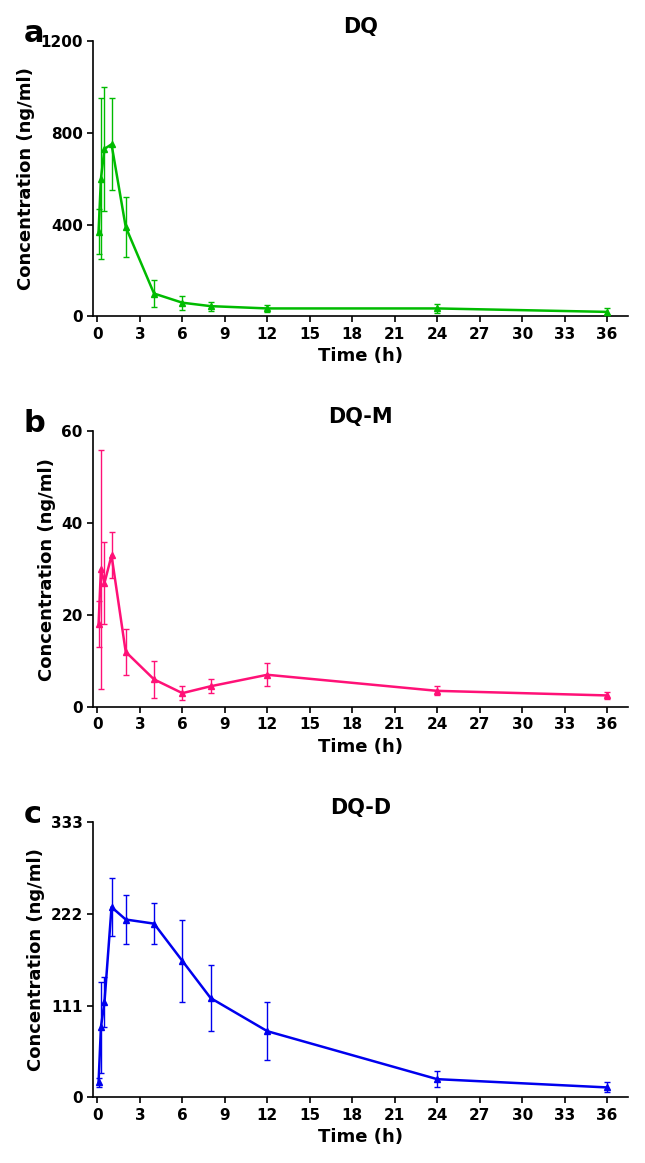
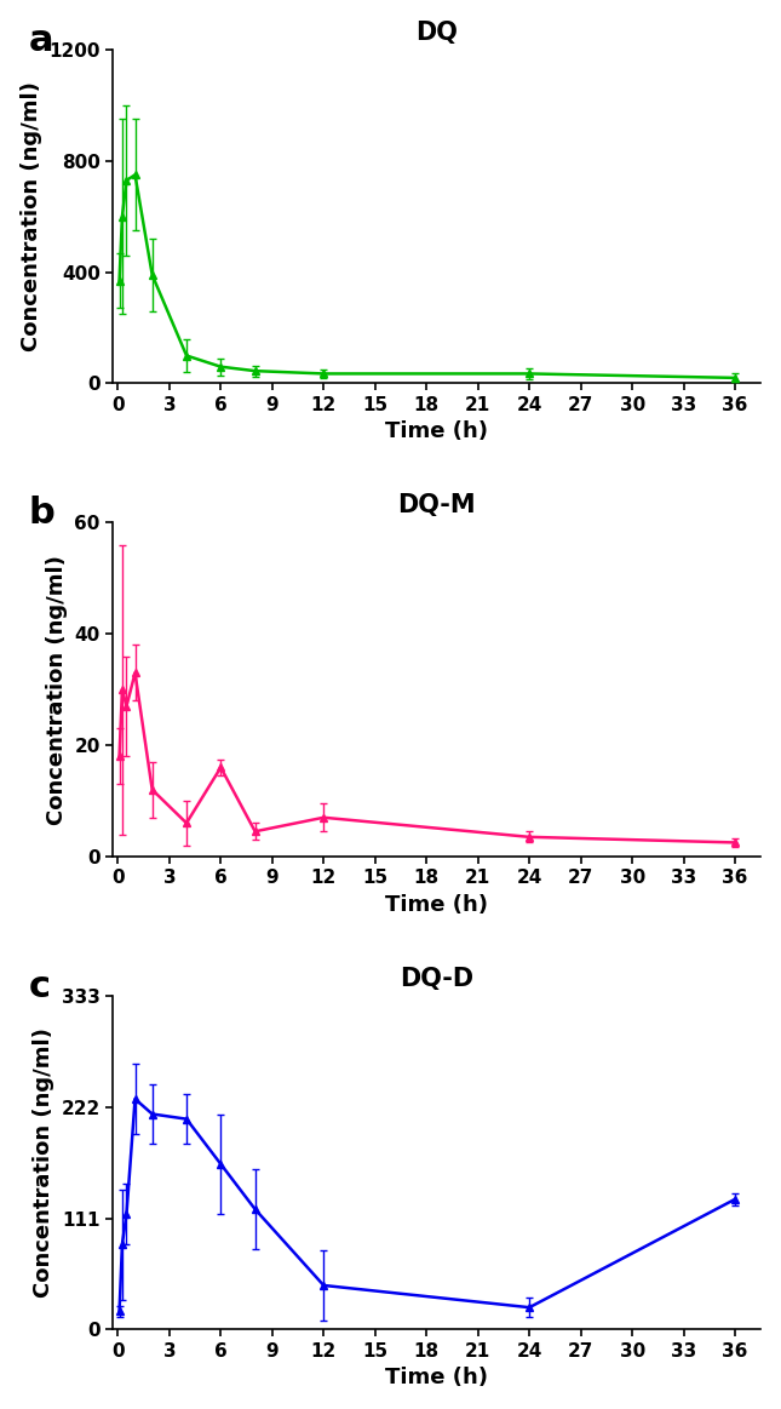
DQ-M/6: 3.0 -> 16.0
DQ-D/12: 80 -> 44
DQ-D/36: 12 -> 130
